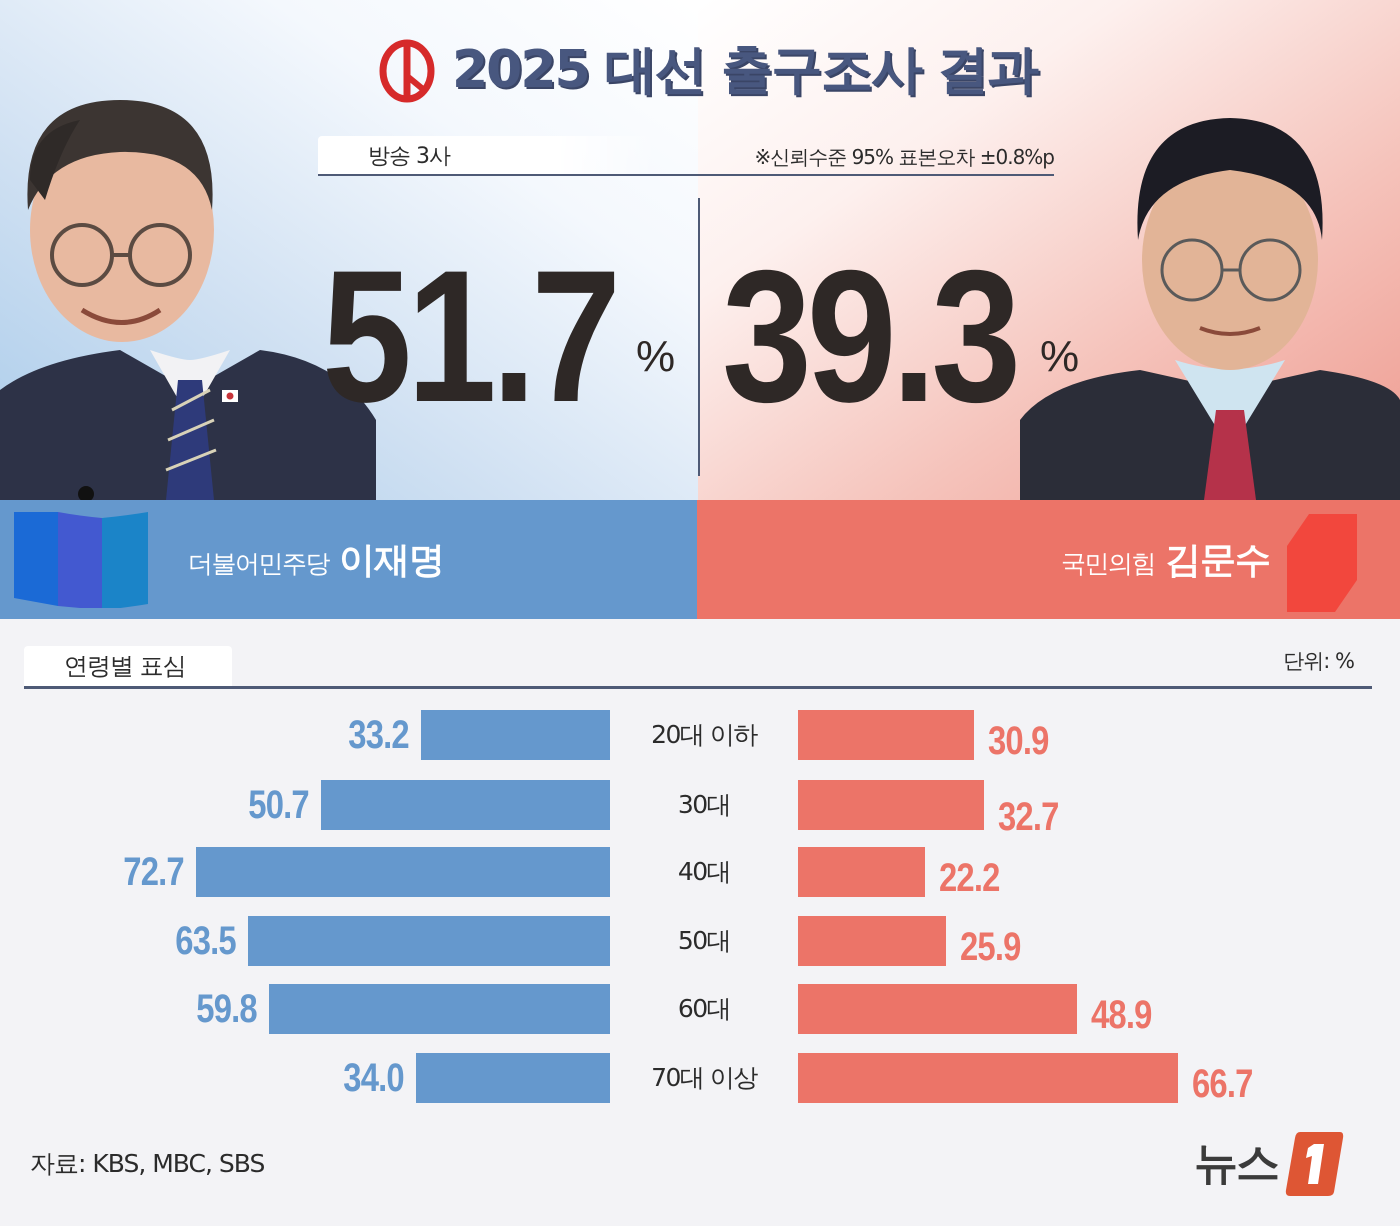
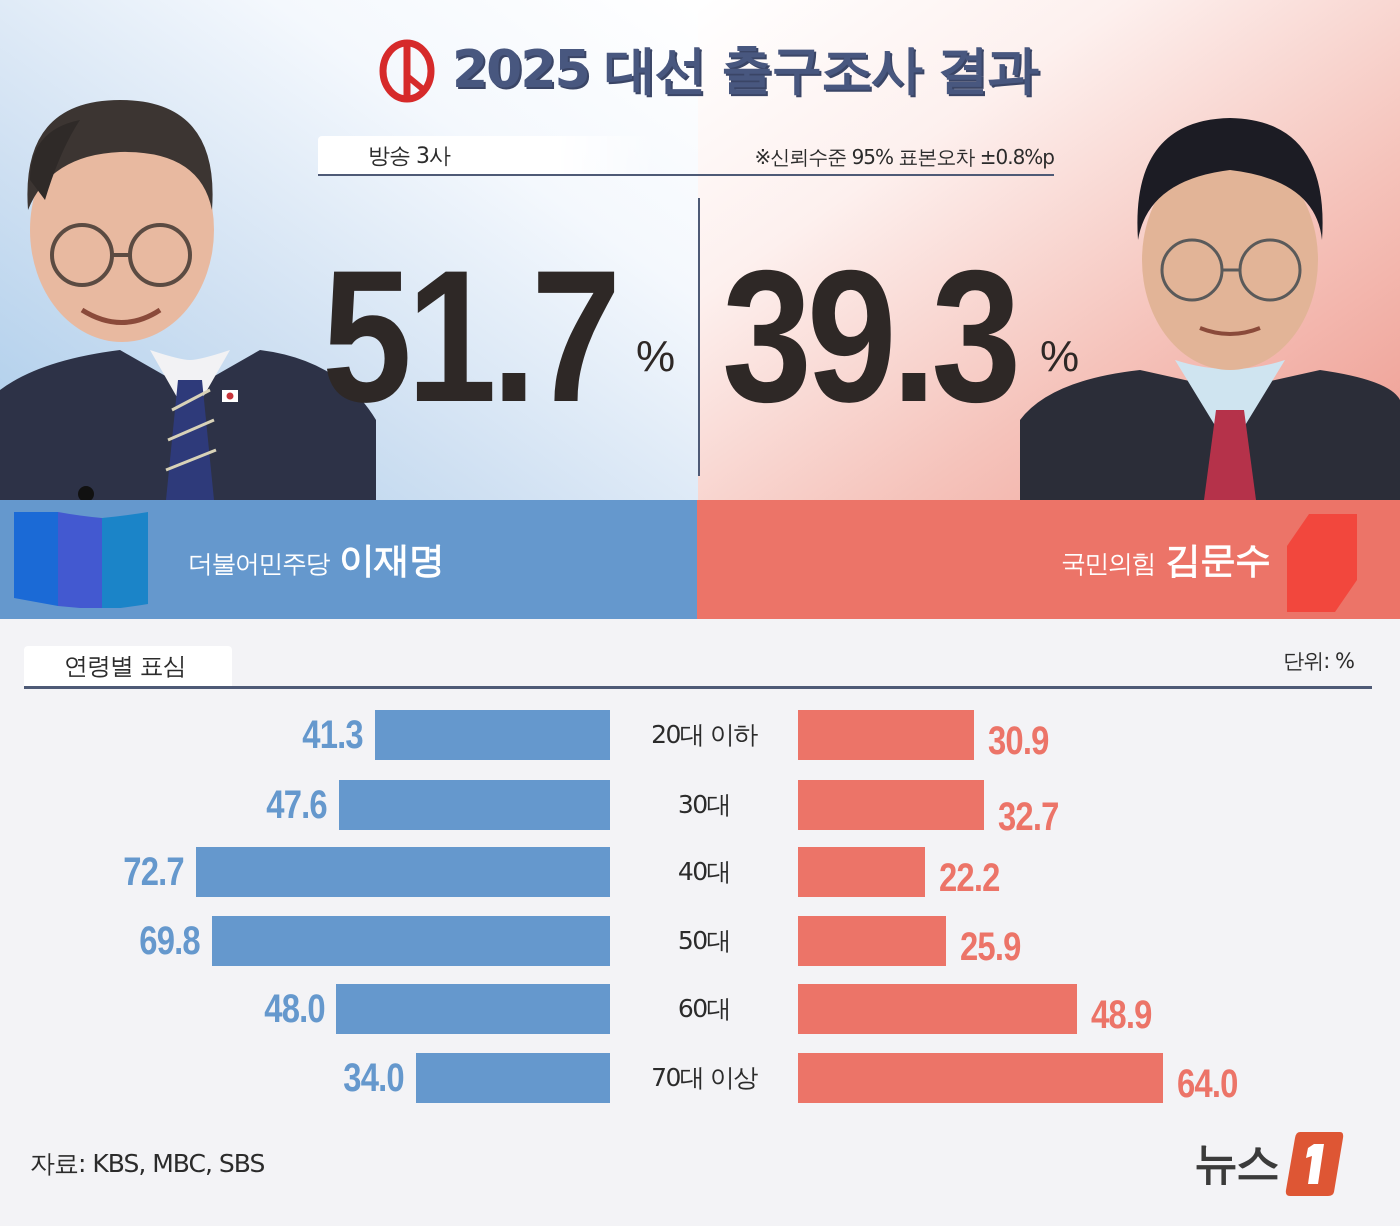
더불어민주당 이재명/20대 이하: 33.2 -> 41.3
더불어민주당 이재명/30대: 50.7 -> 47.6
더불어민주당 이재명/50대: 63.5 -> 69.8
더불어민주당 이재명/60대: 59.8 -> 48.0
국민의힘 김문수/70대 이상: 66.7 -> 64.0
